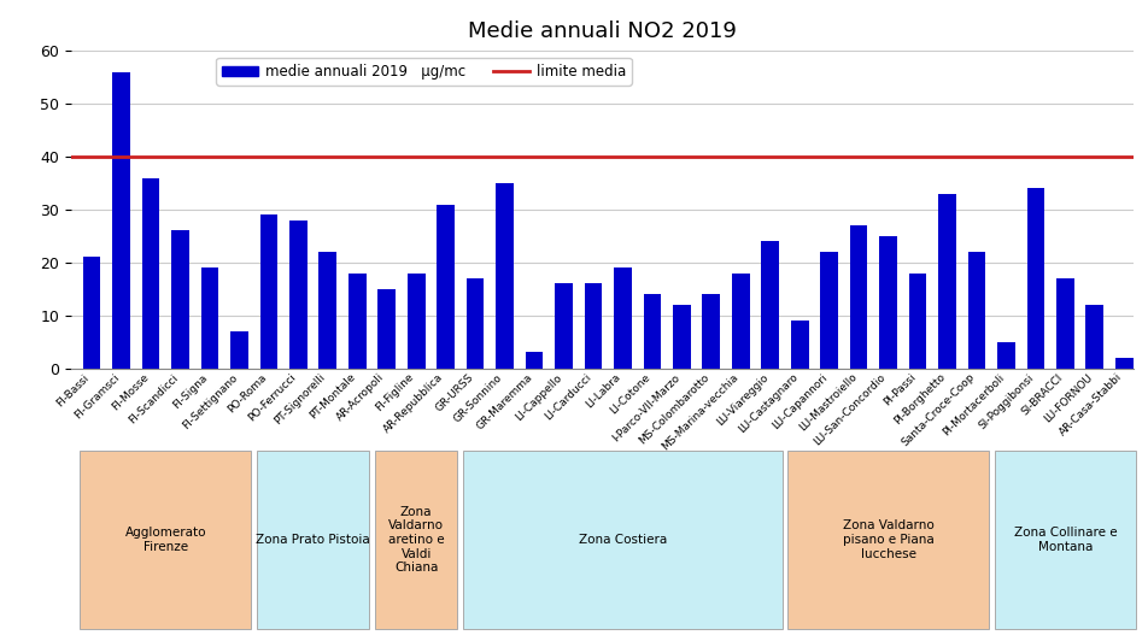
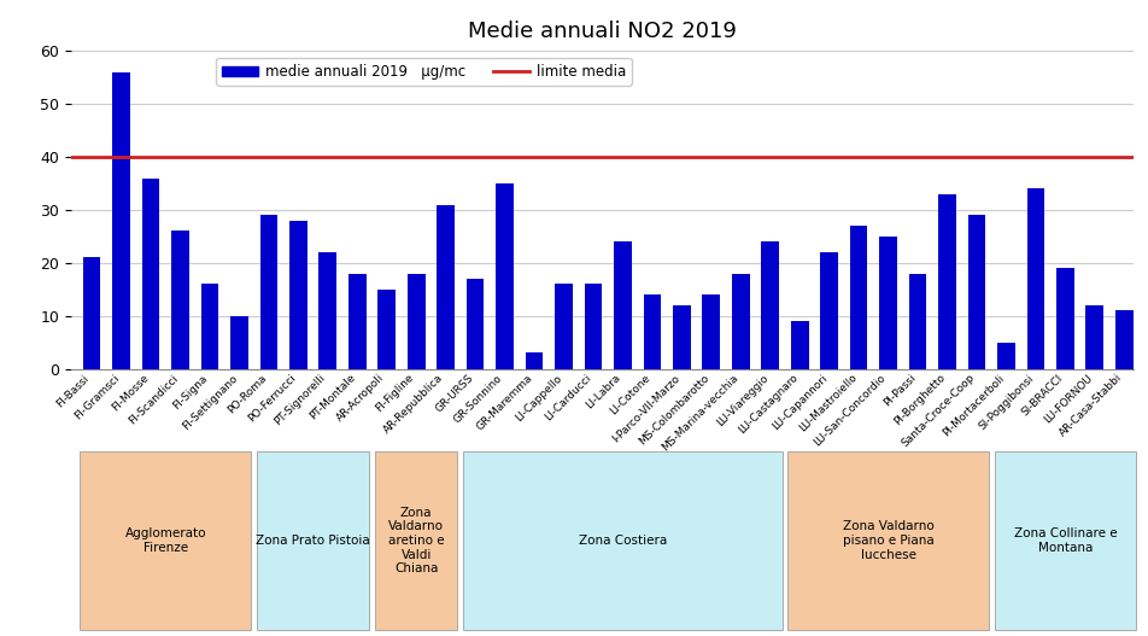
FI-Signa: 19 -> 16
FI-Settignano: 7 -> 10
LI-Labra: 19 -> 24
Santa-Croce-Coop: 22 -> 29
SI-BRACCI: 17 -> 19
AR-Casa-Stabbi: 2 -> 11
